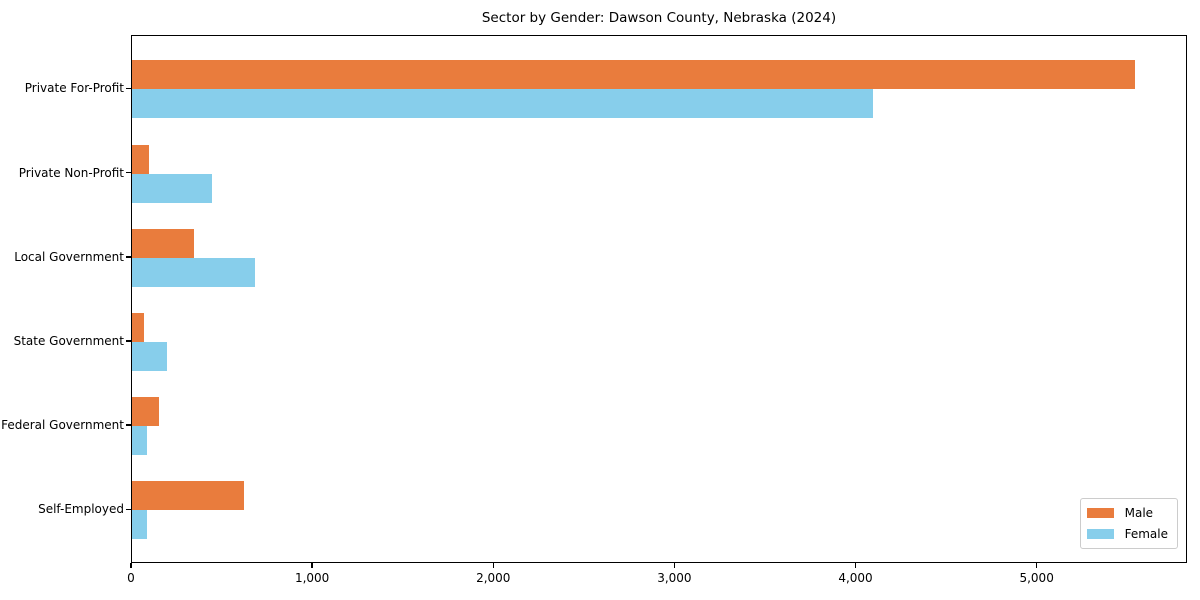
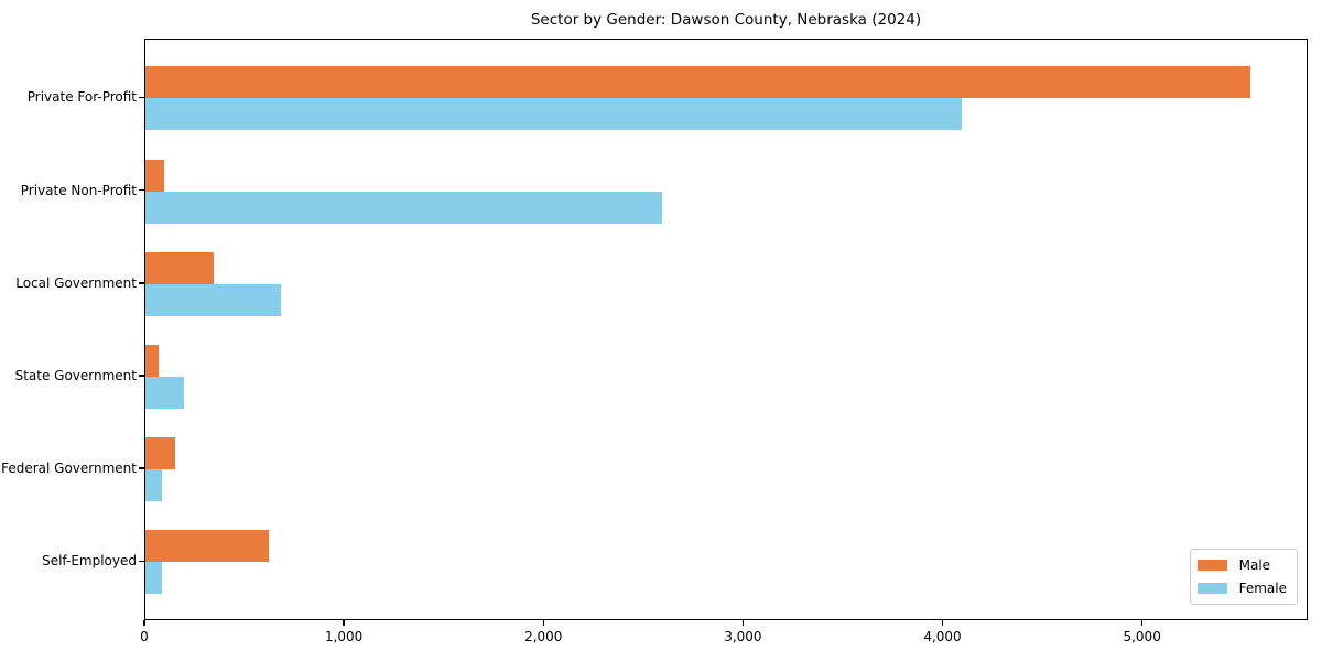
Female/Private Non-Profit: 440 -> 2590
